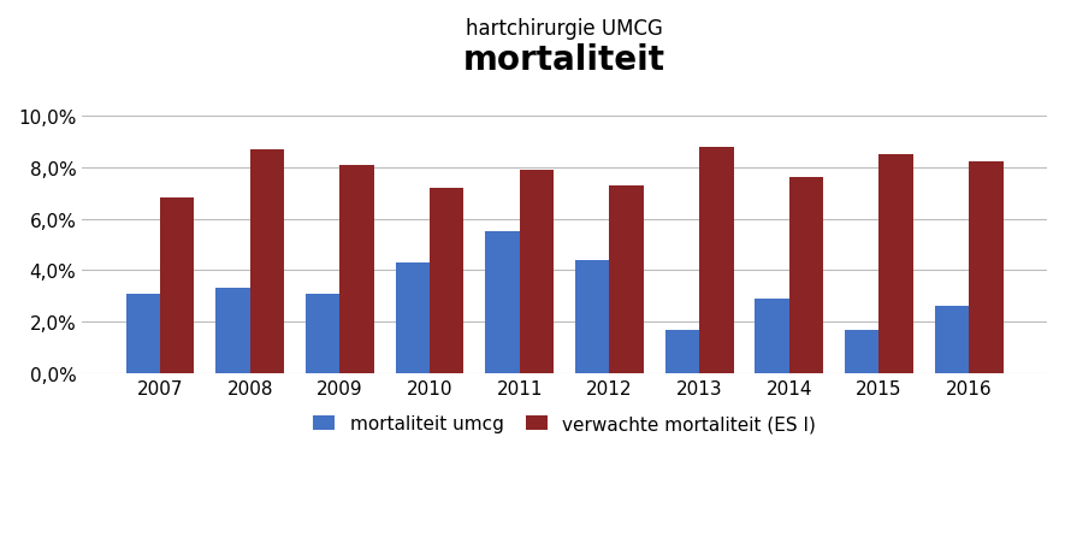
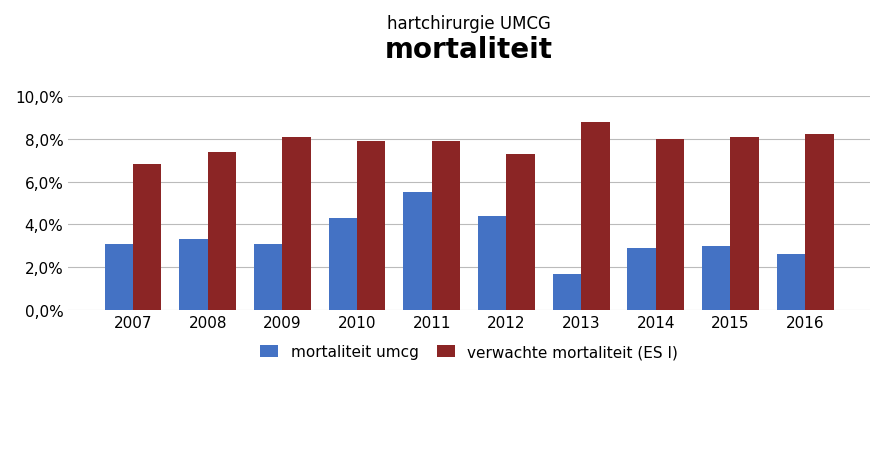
verwachte mortaliteit (ES I)/2008: 8,7% -> 7,4%
verwachte mortaliteit (ES I)/2010: 7,2% -> 7,9%
verwachte mortaliteit (ES I)/2014: 7,6% -> 8,0%
mortaliteit umcg/2015: 1,7% -> 3,0%
verwachte mortaliteit (ES I)/2015: 8,5% -> 8,1%
